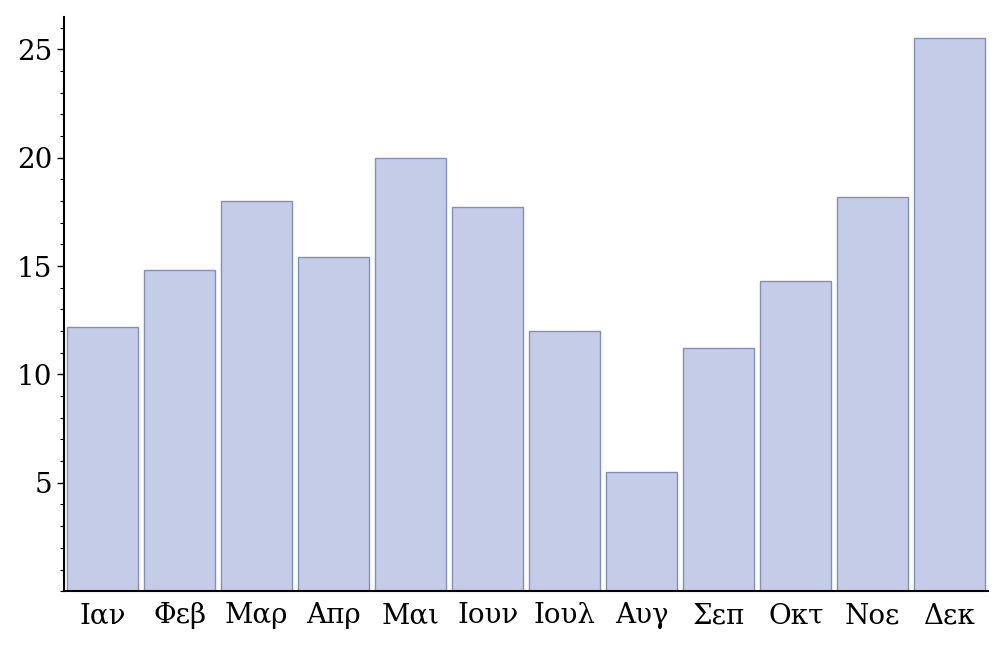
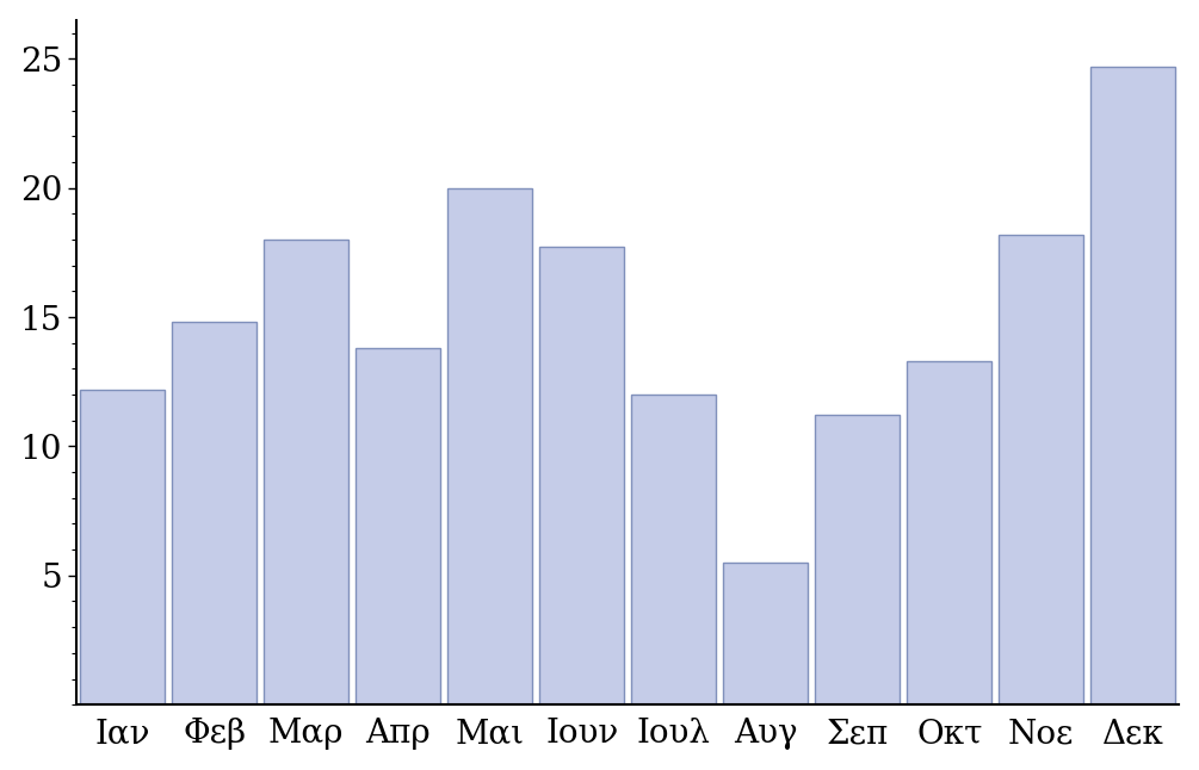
Απρ: 15.4 -> 13.8
Οκτ: 14.3 -> 13.3
Δεκ: 25.5 -> 24.7
